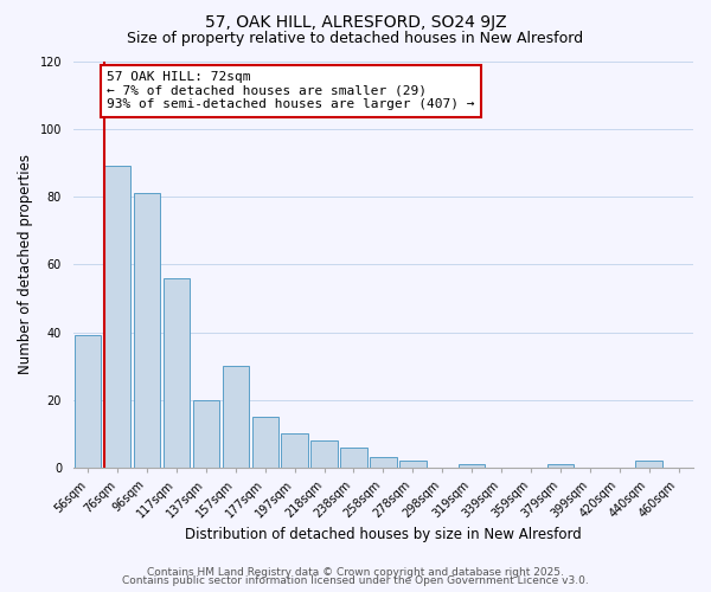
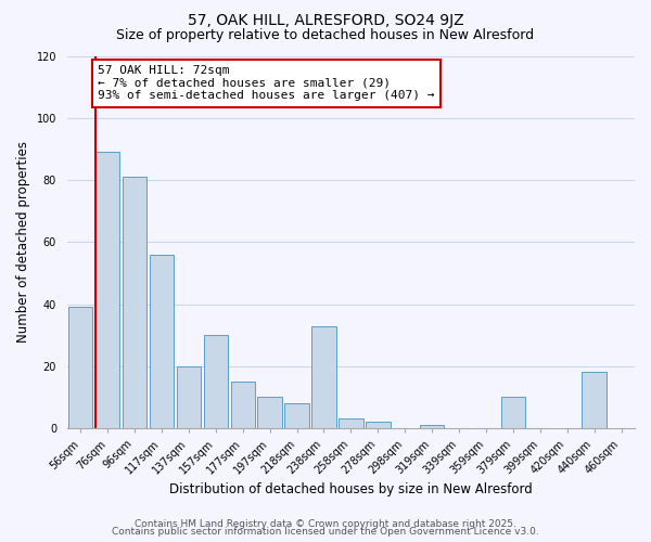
238sqm: 6 -> 33
379sqm: 1 -> 10
440sqm: 2 -> 18
